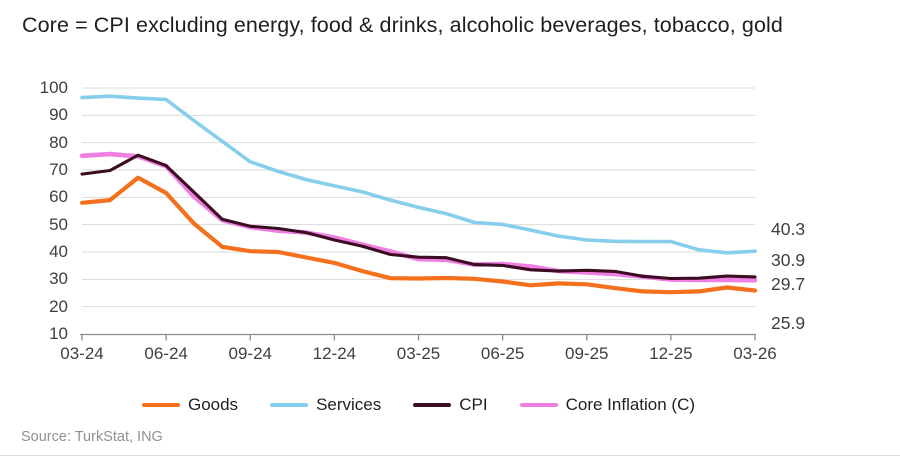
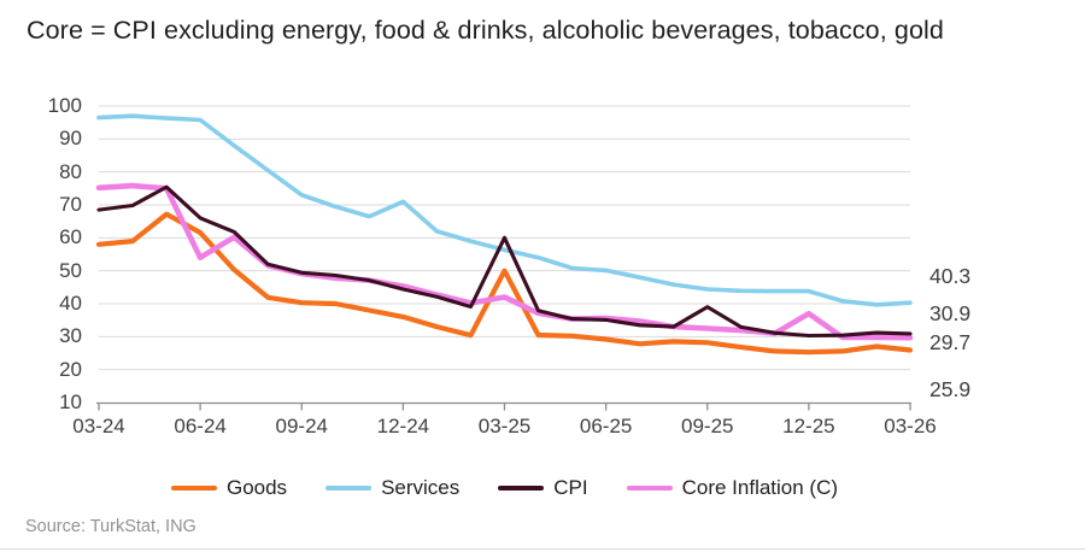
CPI/06-24: 72 -> 66
Core Inflation (C)/06-24: 71 -> 54
Services/12-24: 64 -> 71
Goods/03-25: 30 -> 50
CPI/03-25: 38 -> 60
Core Inflation (C)/03-25: 37 -> 42
CPI/09-25: 33 -> 39
Core Inflation (C)/12-25: 30 -> 37
